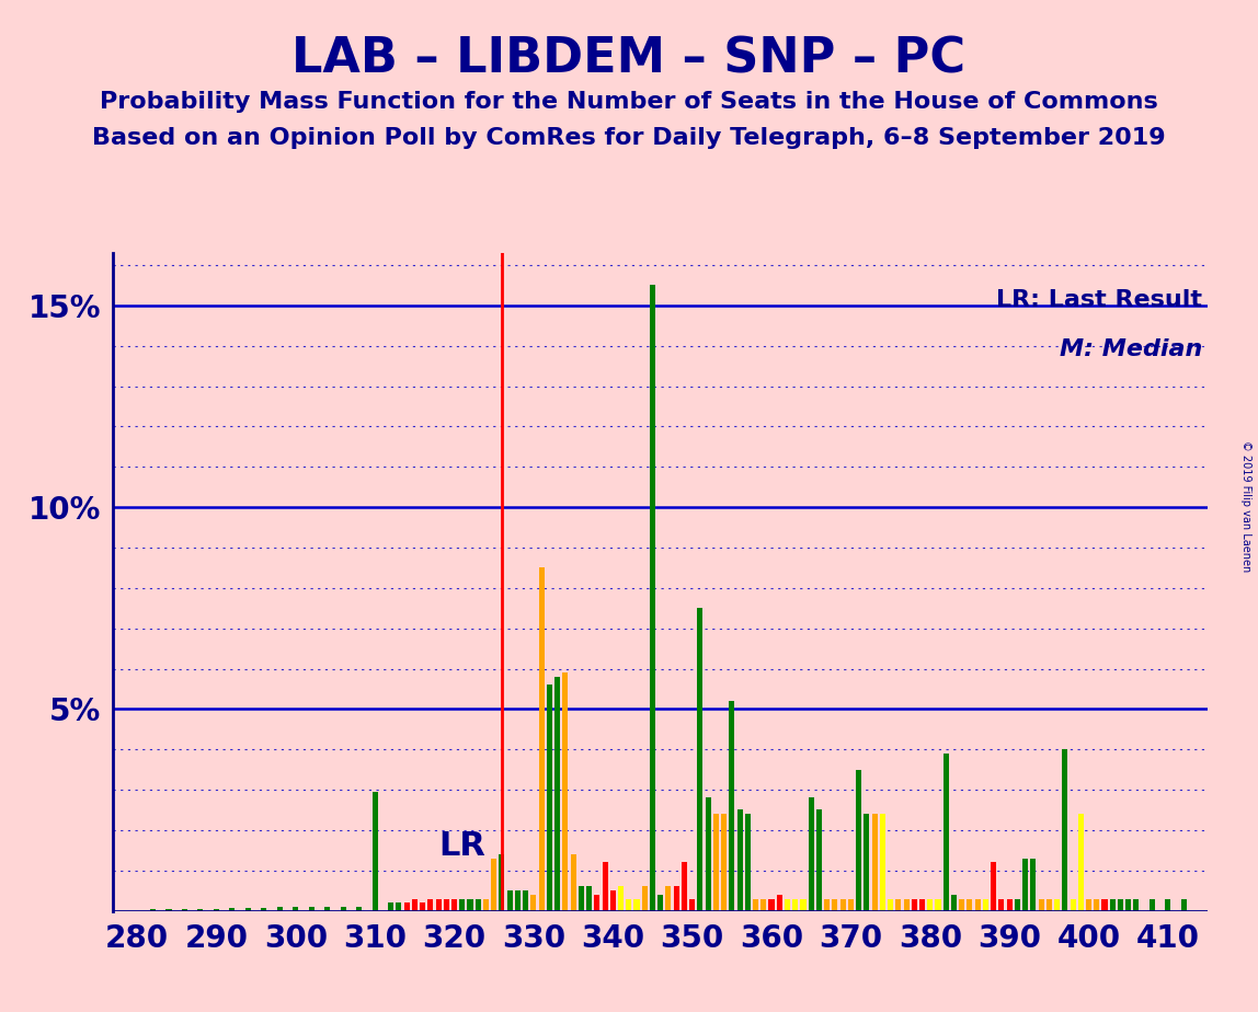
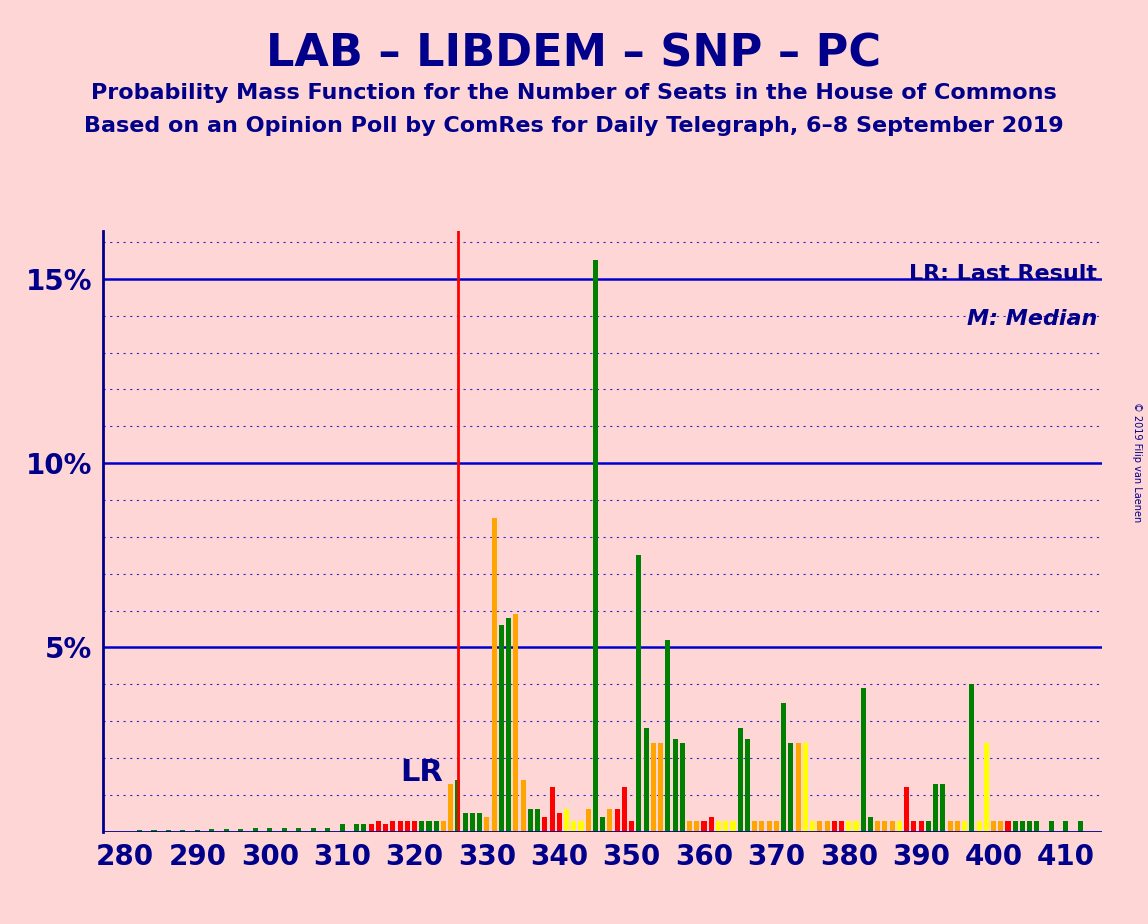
310: 2.95% -> 0.20%
